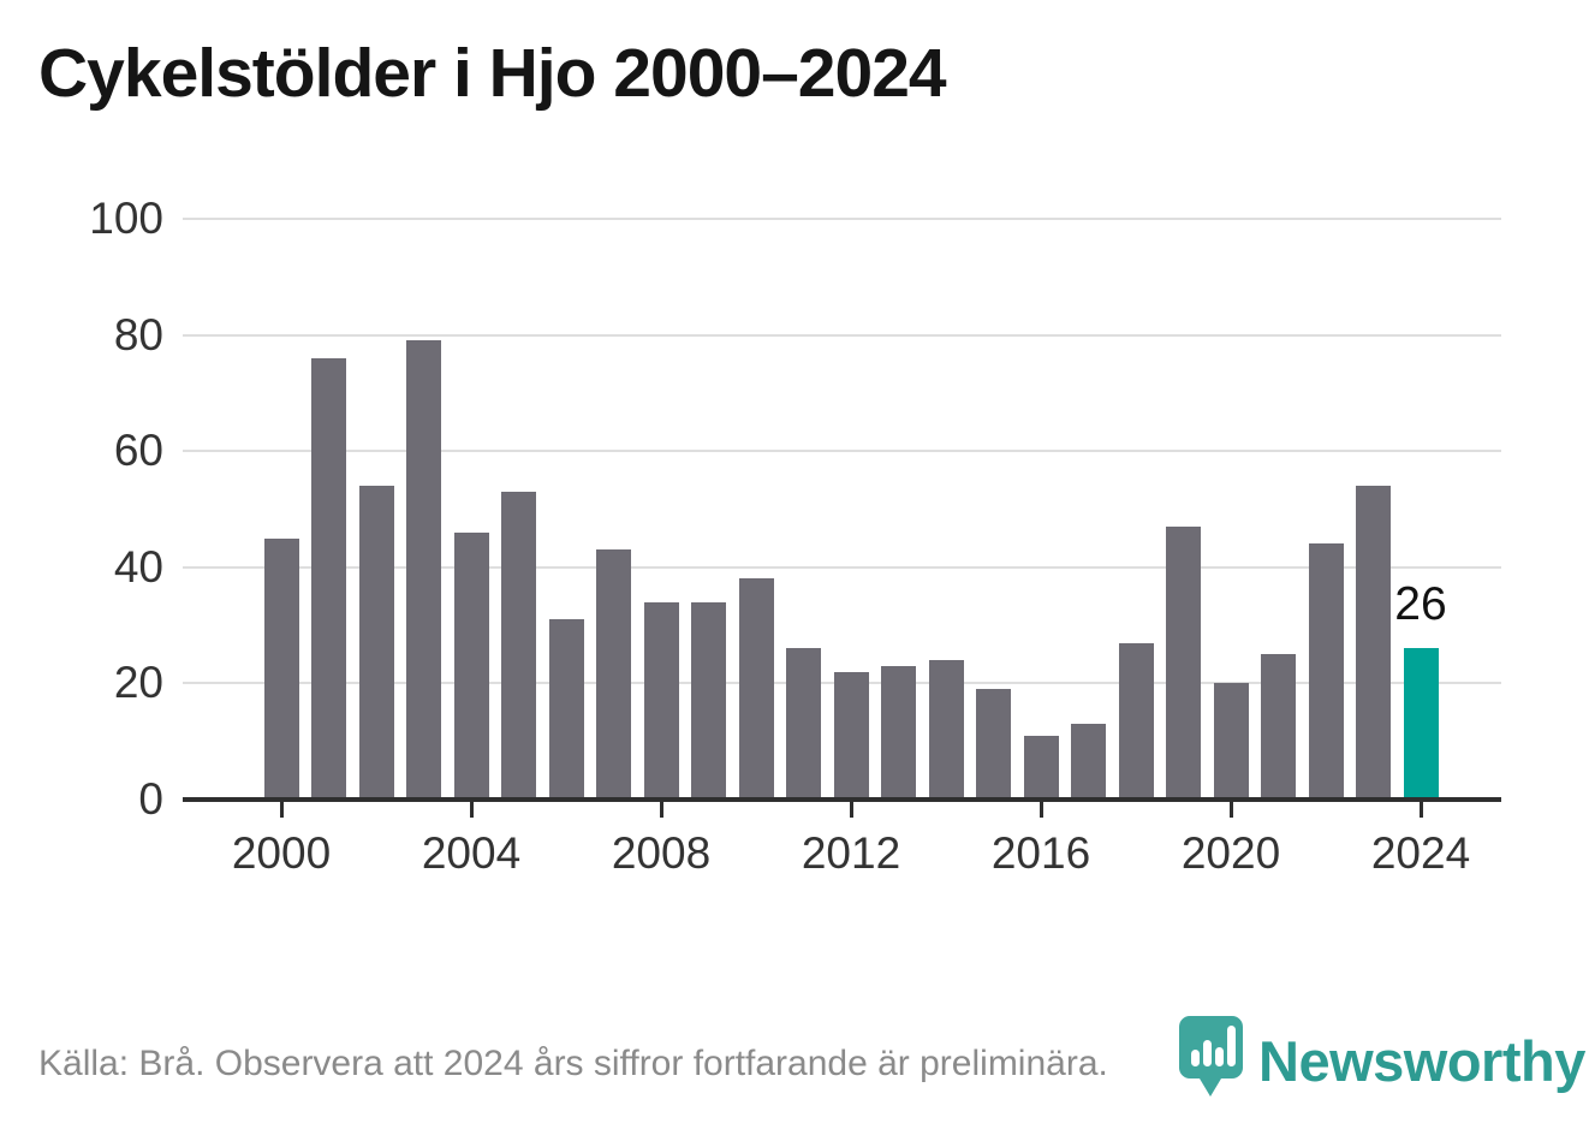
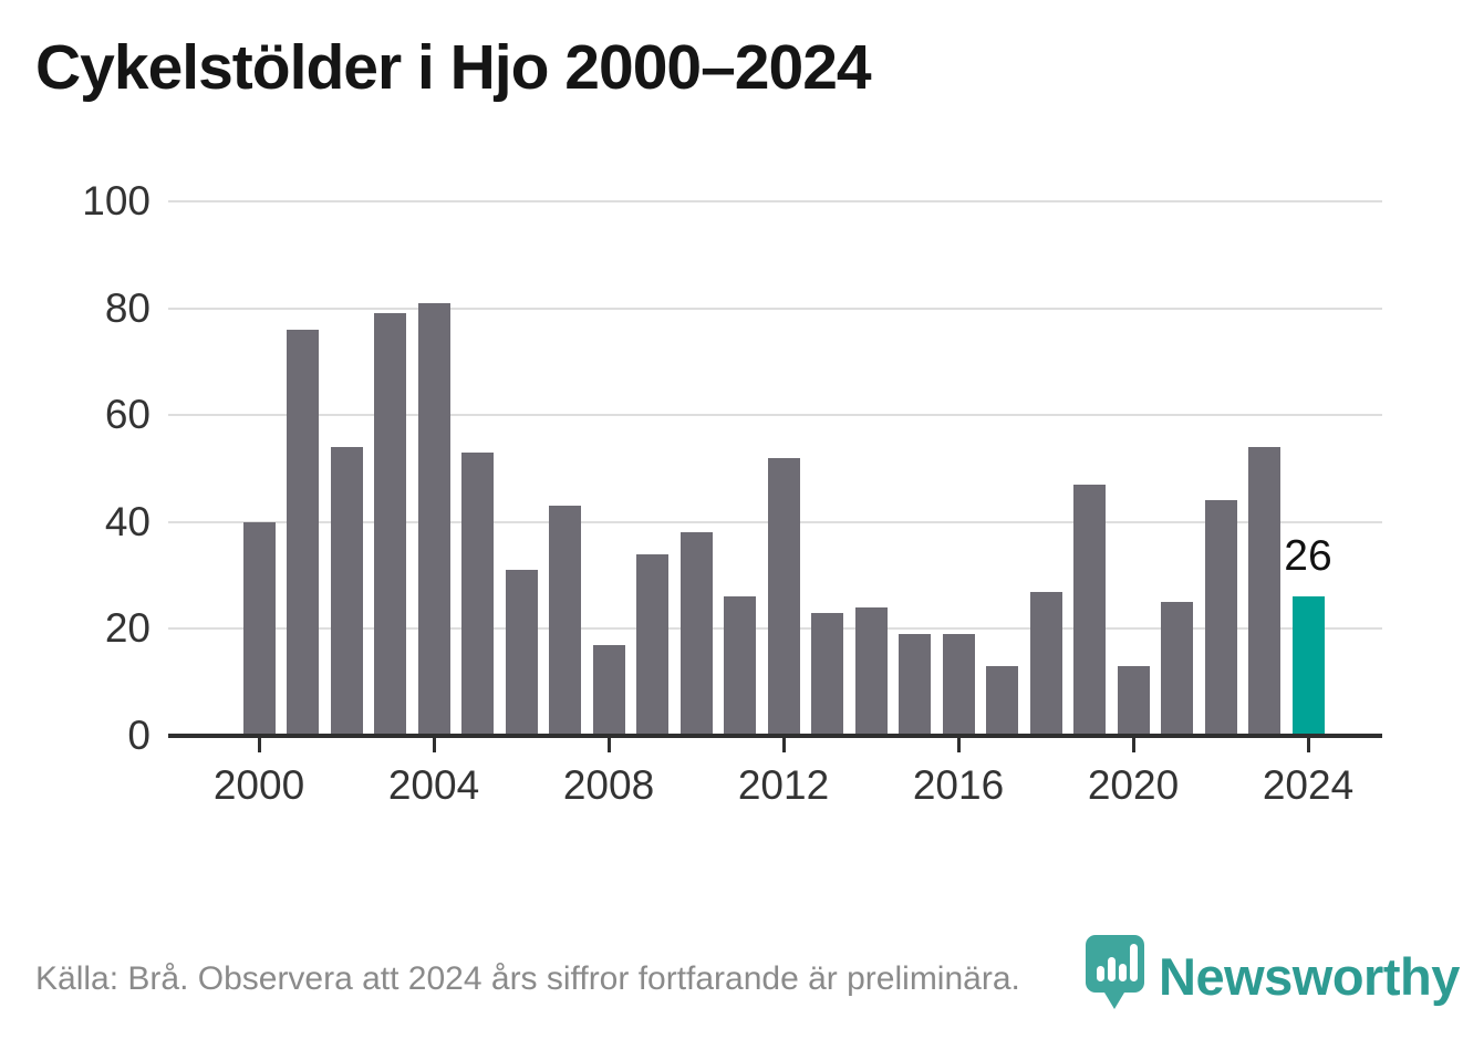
2000: 45 -> 40
2004: 46 -> 81
2008: 34 -> 17
2012: 22 -> 52
2016: 11 -> 19
2020: 20 -> 13
